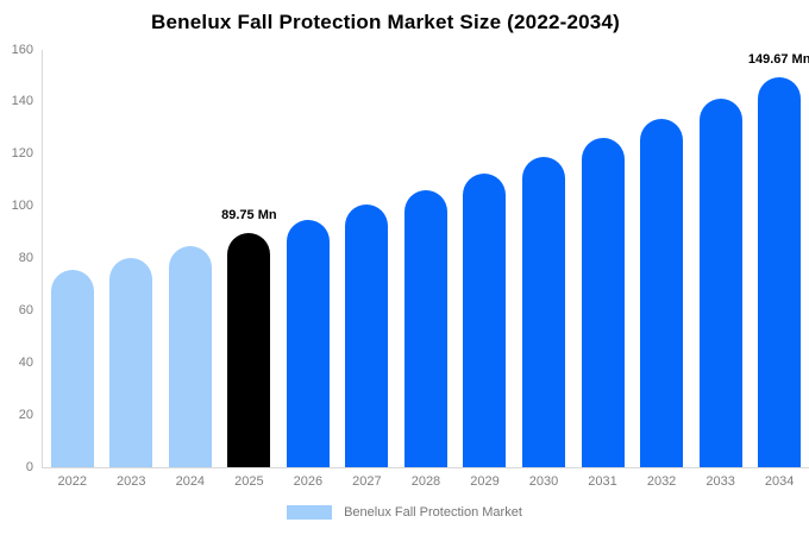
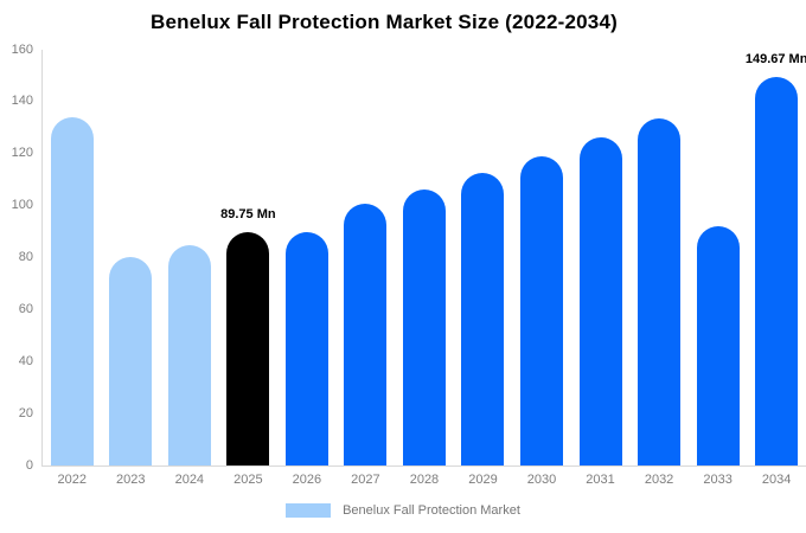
2022: 76 -> 134
2026: 95 -> 90
2033: 141 -> 92
